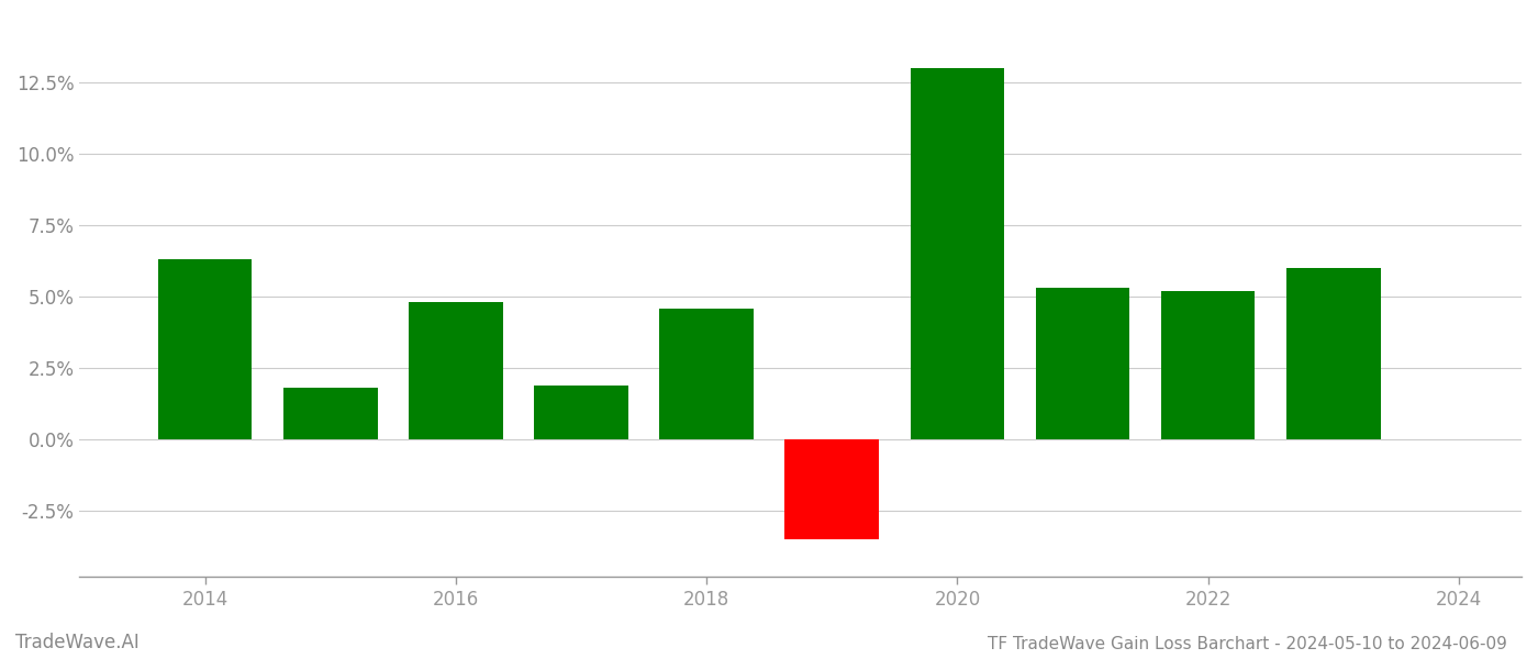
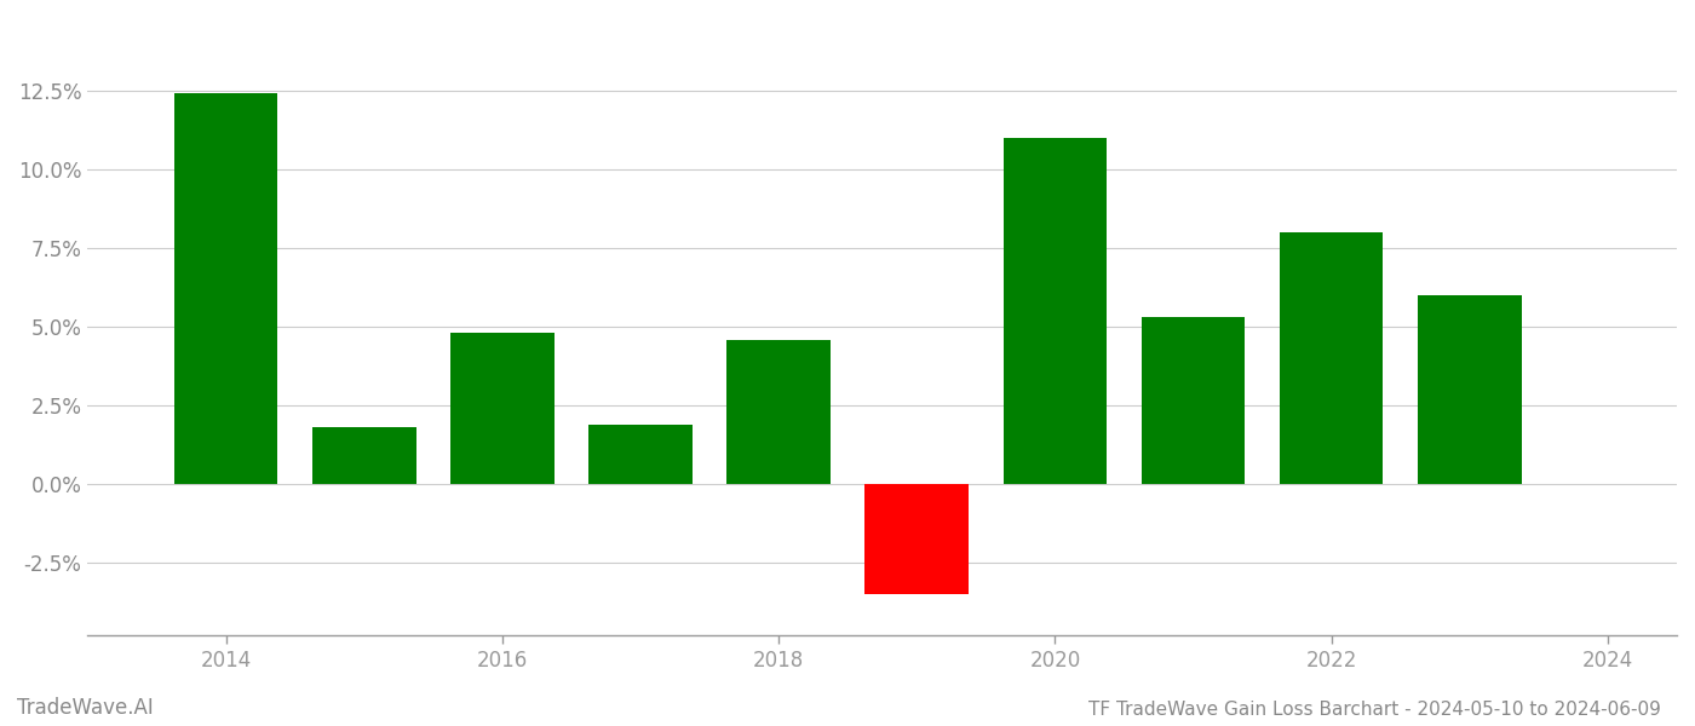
2014: 6.3% -> 12.4%
2020: 13.0% -> 11.0%
2022: 5.2% -> 8.0%
